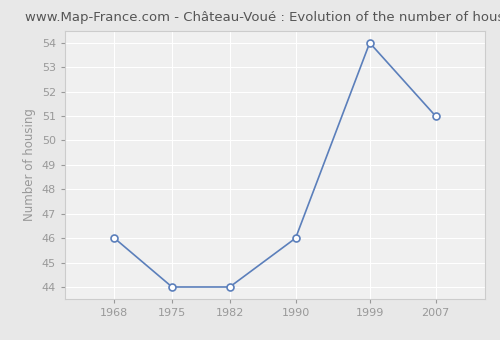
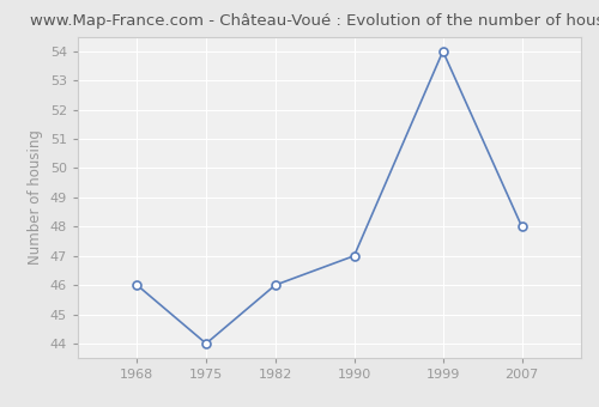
1982: 44 -> 46
1990: 46 -> 47
2007: 51 -> 48
